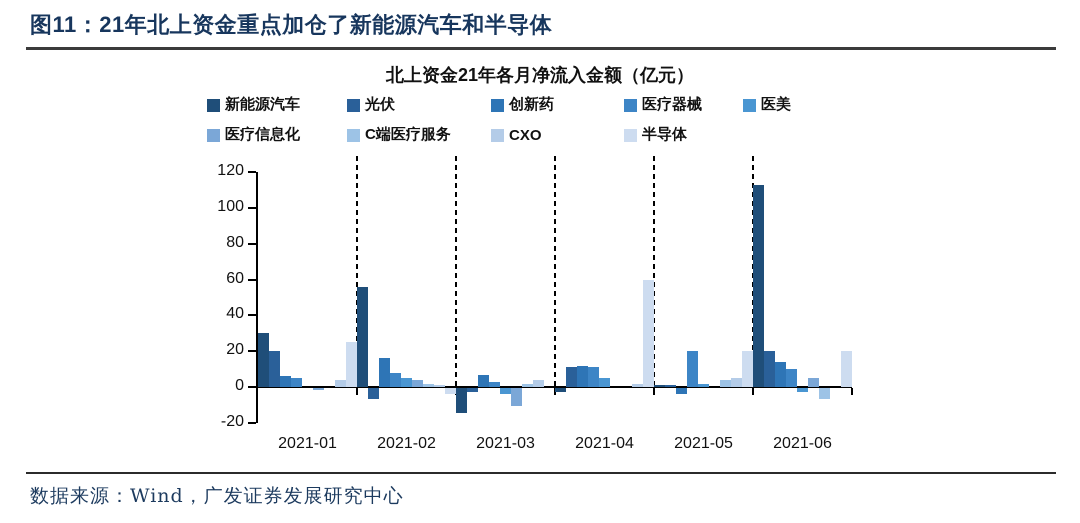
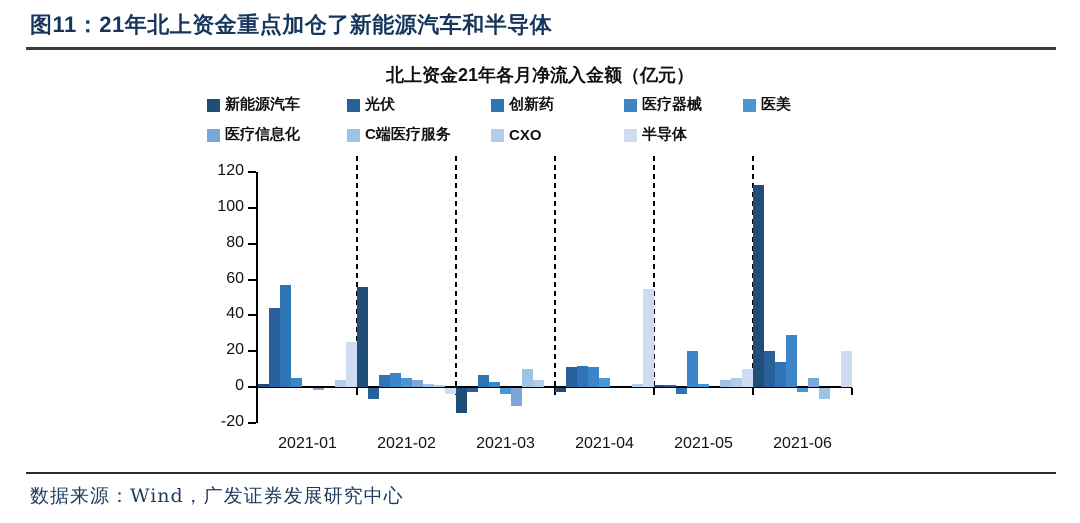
新能源汽车/2021-01: 30 -> 2
光伏/2021-01: 20 -> 44
创新药/2021-01: 6 -> 57
创新药/2021-02: 16 -> 7
C端医疗服务/2021-03: 2 -> 10
半导体/2021-04: 60 -> 55
半导体/2021-05: 20 -> 10
医疗器械/2021-06: 10 -> 29
